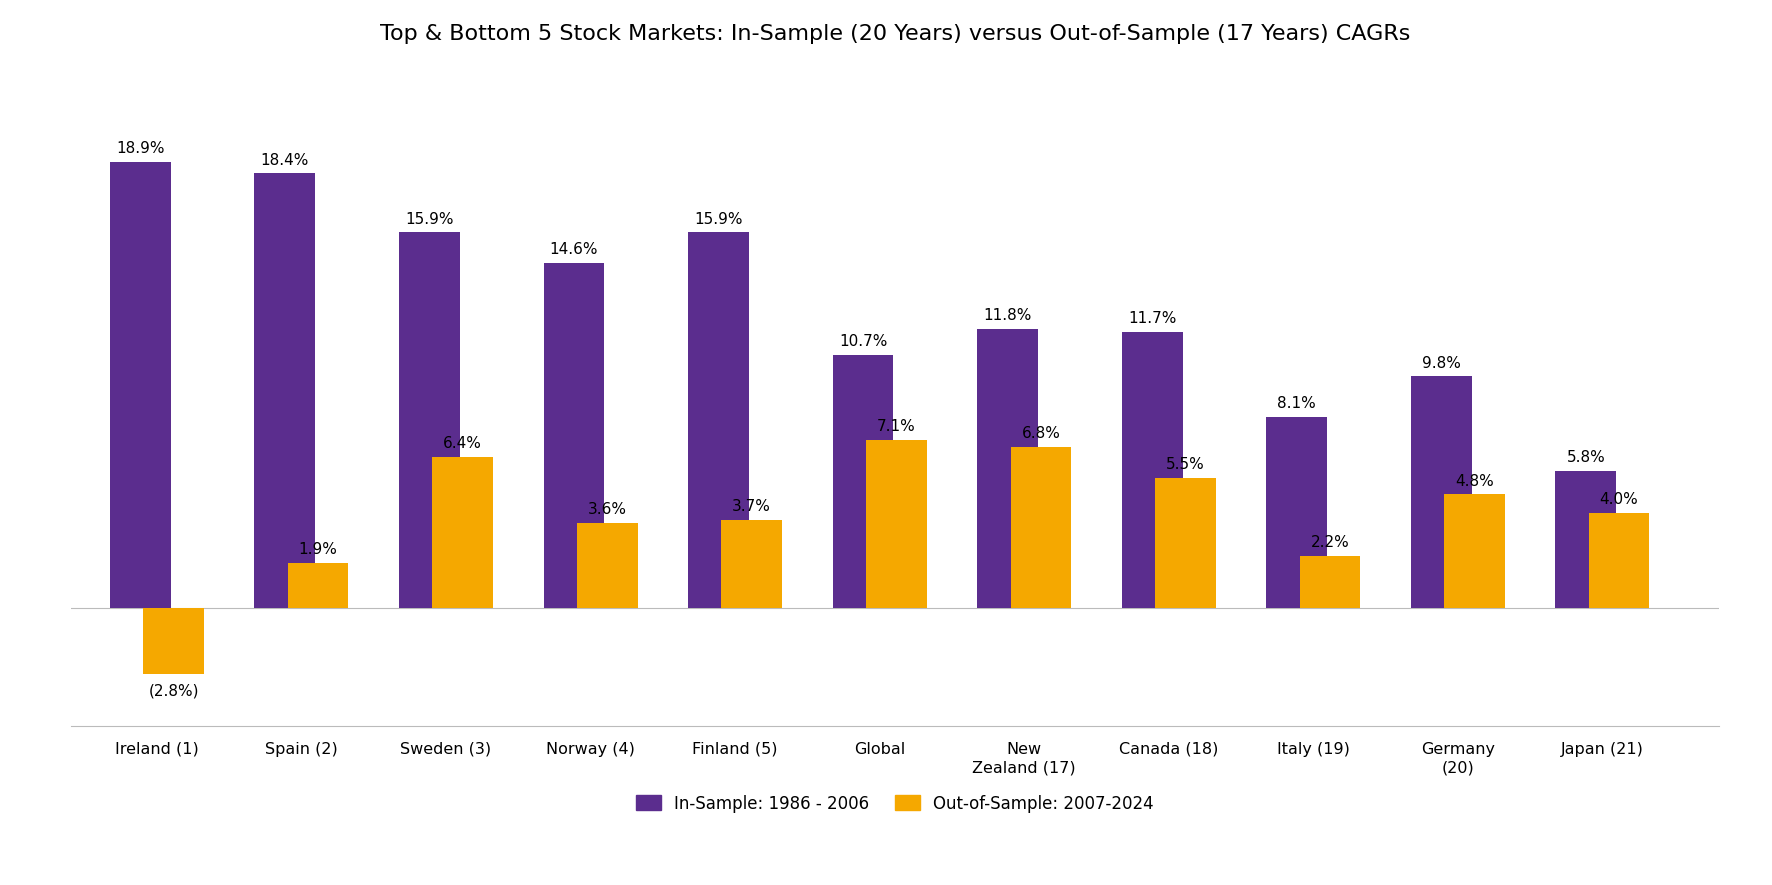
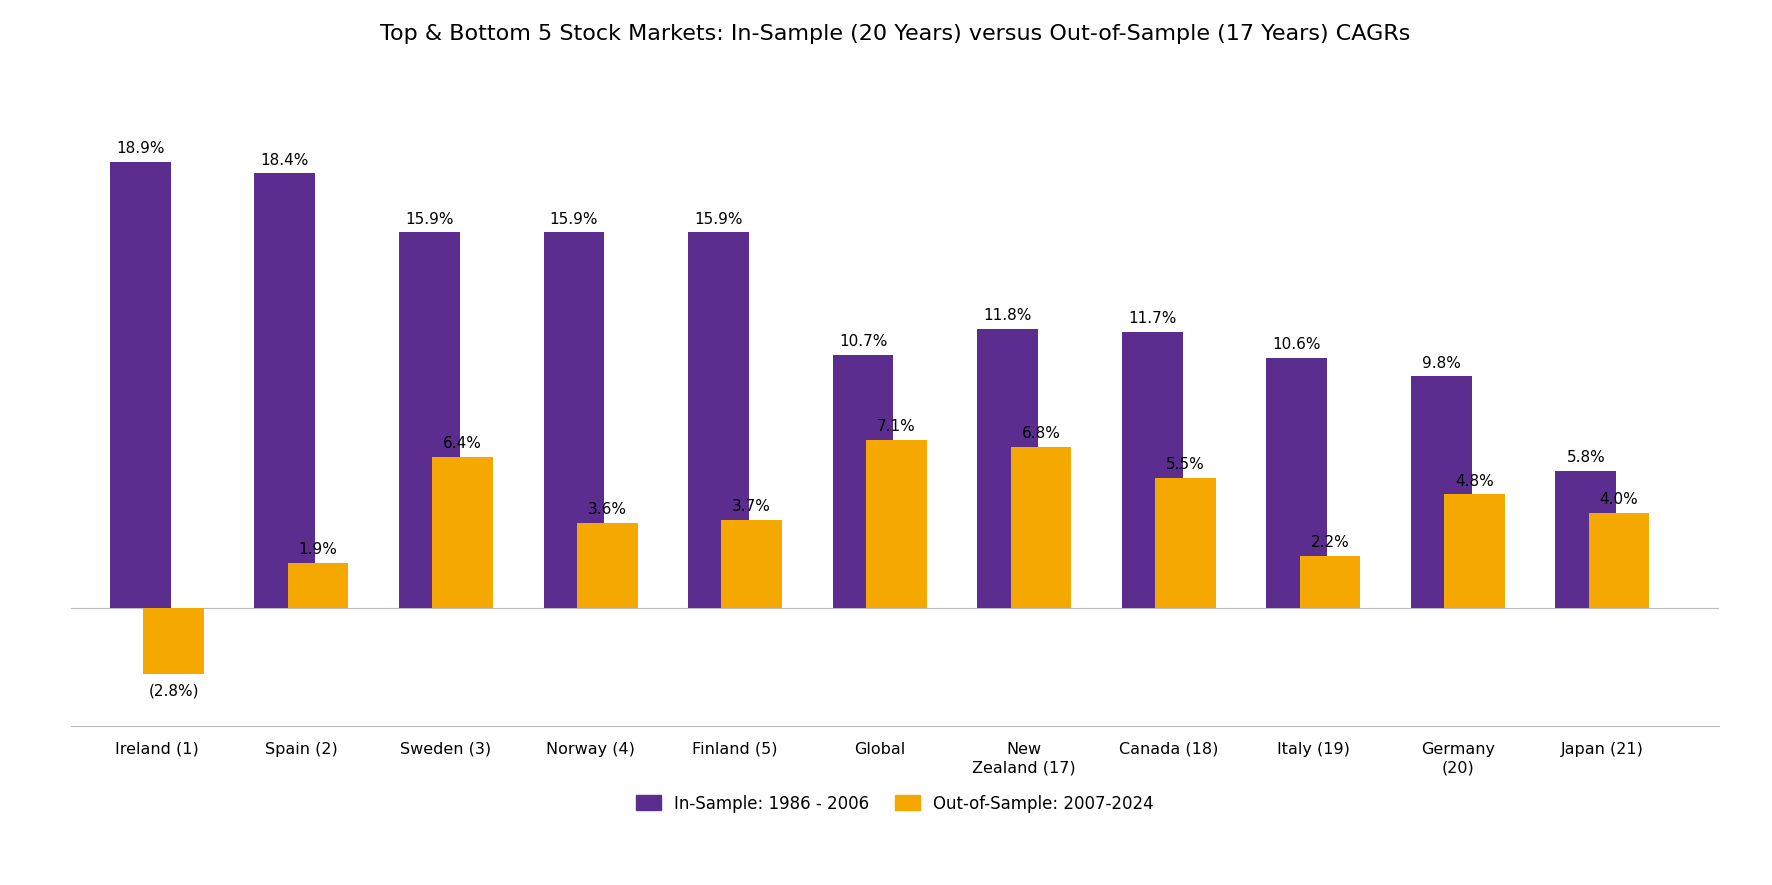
In-Sample: 1986 - 2006/Norway (4): 14.6% -> 15.9%
In-Sample: 1986 - 2006/Italy (19): 8.1% -> 10.6%
